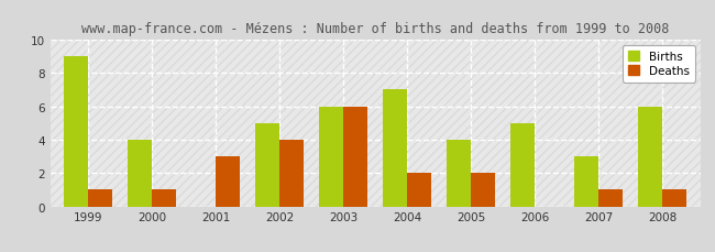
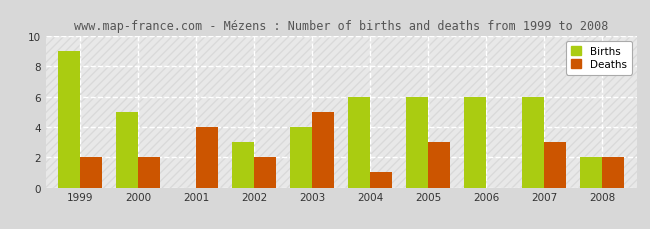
Deaths/1999: 1 -> 2
Births/2000: 4 -> 5
Deaths/2000: 1 -> 2
Deaths/2001: 3 -> 4
Births/2002: 5 -> 3
Deaths/2002: 4 -> 2
Births/2003: 6 -> 4
Deaths/2003: 6 -> 5
Births/2004: 7 -> 6
Deaths/2004: 2 -> 1
Births/2005: 4 -> 6
Deaths/2005: 2 -> 3
Births/2006: 5 -> 6
Births/2007: 3 -> 6
Deaths/2007: 1 -> 3
Births/2008: 6 -> 2
Deaths/2008: 1 -> 2
